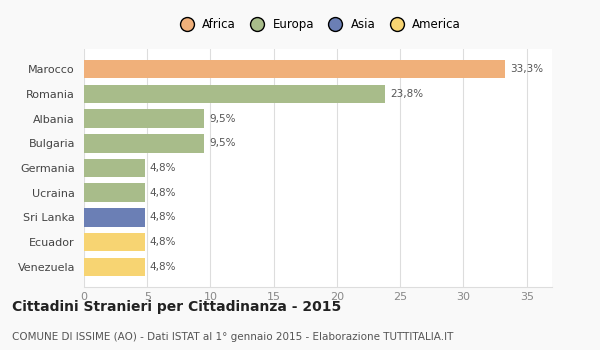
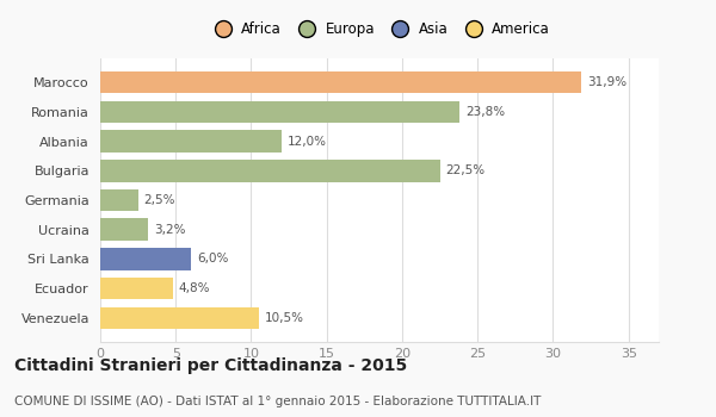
Marocco: 33,3% -> 31,9%
Albania: 9,5% -> 12,0%
Bulgaria: 9,5% -> 22,5%
Germania: 4,8% -> 2,5%
Ucraina: 4,8% -> 3,2%
Sri Lanka: 4,8% -> 6,0%
Venezuela: 4,8% -> 10,5%
